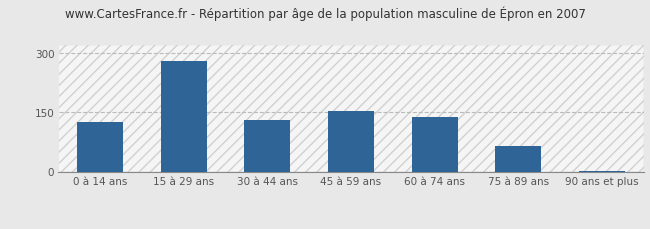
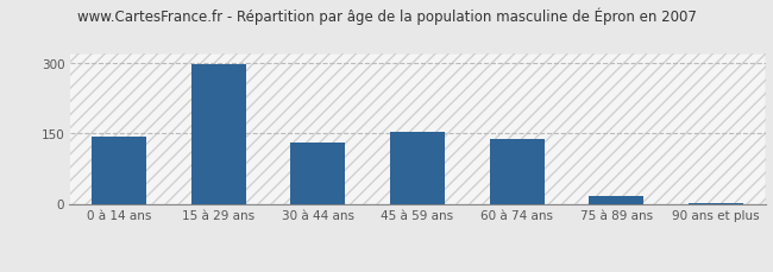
0 à 14 ans: 125 -> 143
15 à 29 ans: 280 -> 296
75 à 89 ans: 65 -> 17
